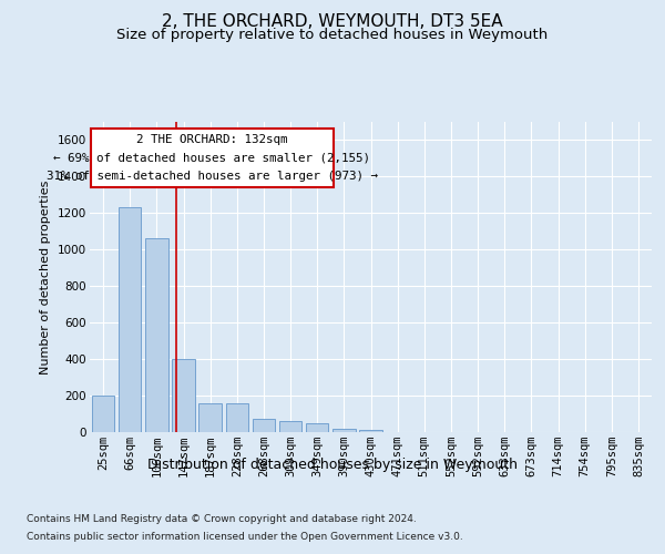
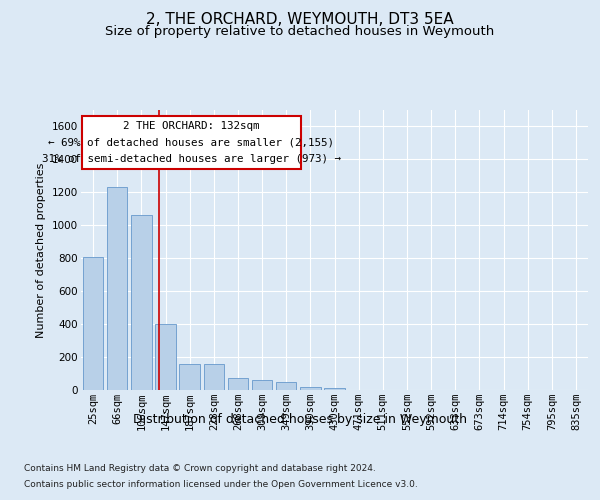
25sqm: 200 -> 810
